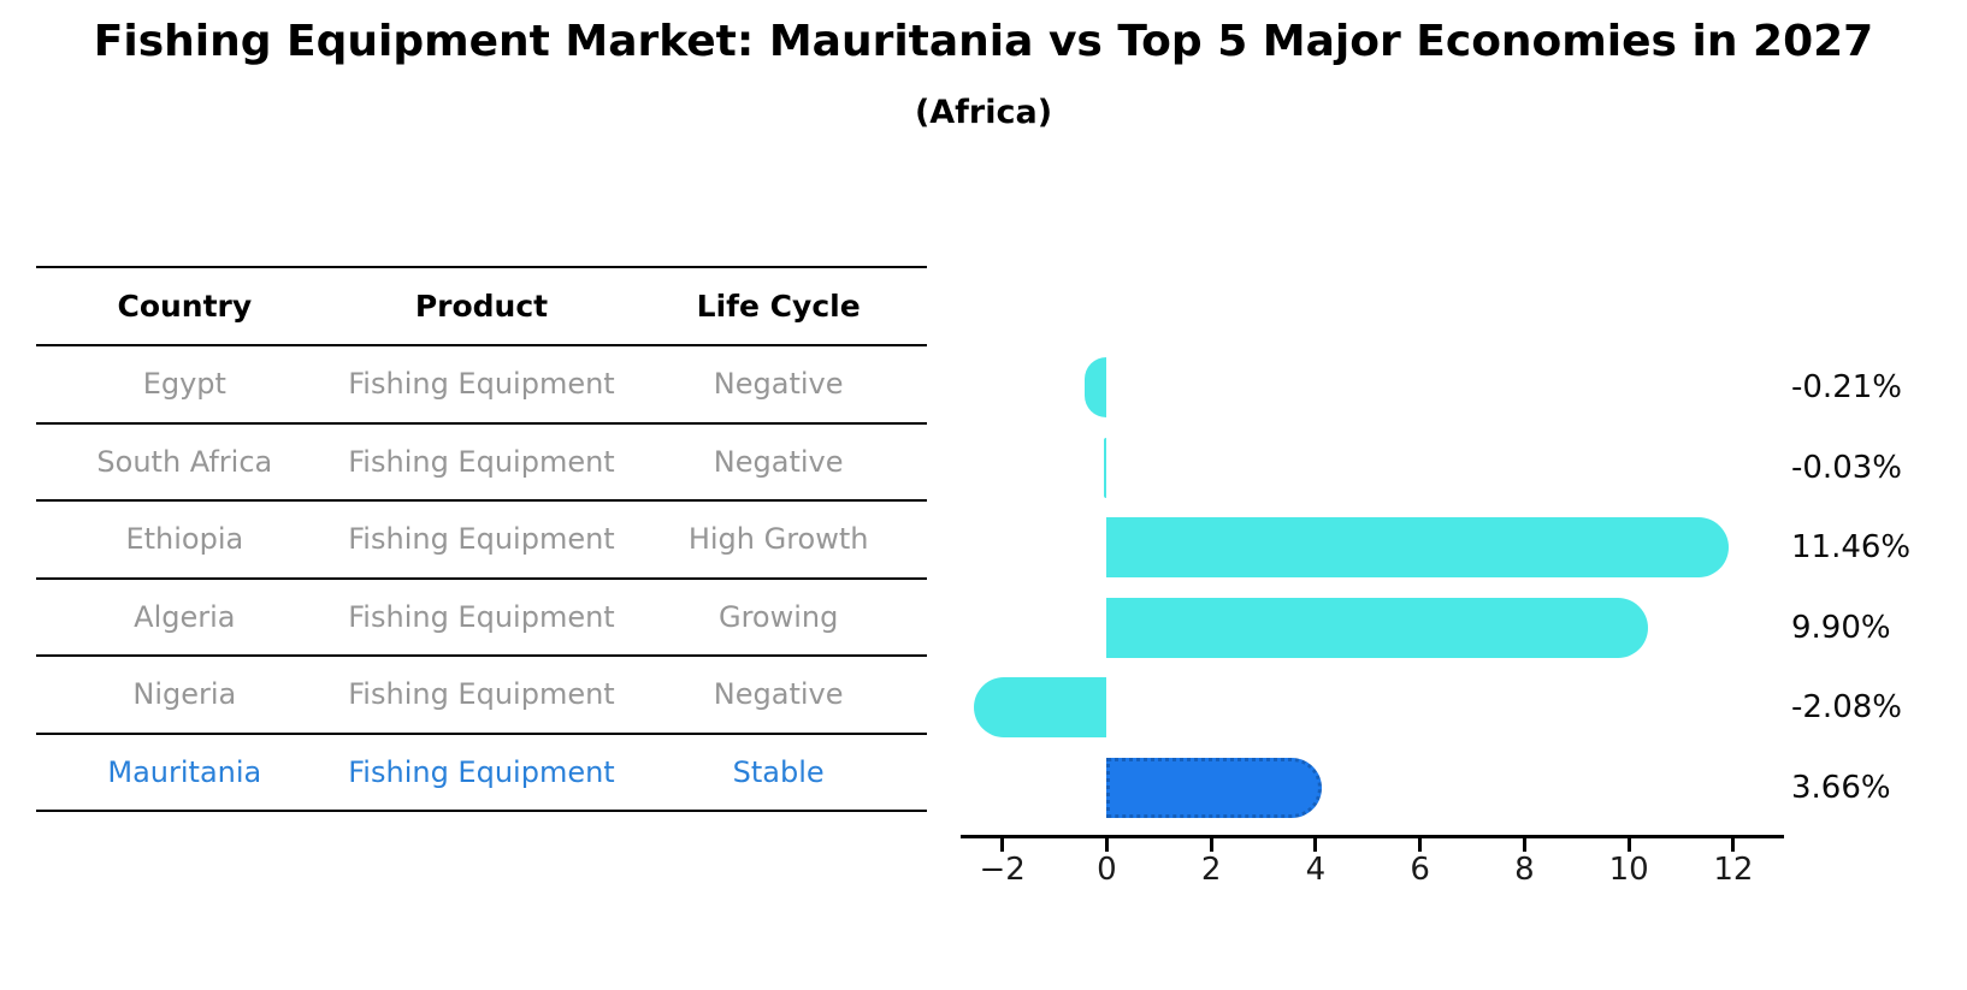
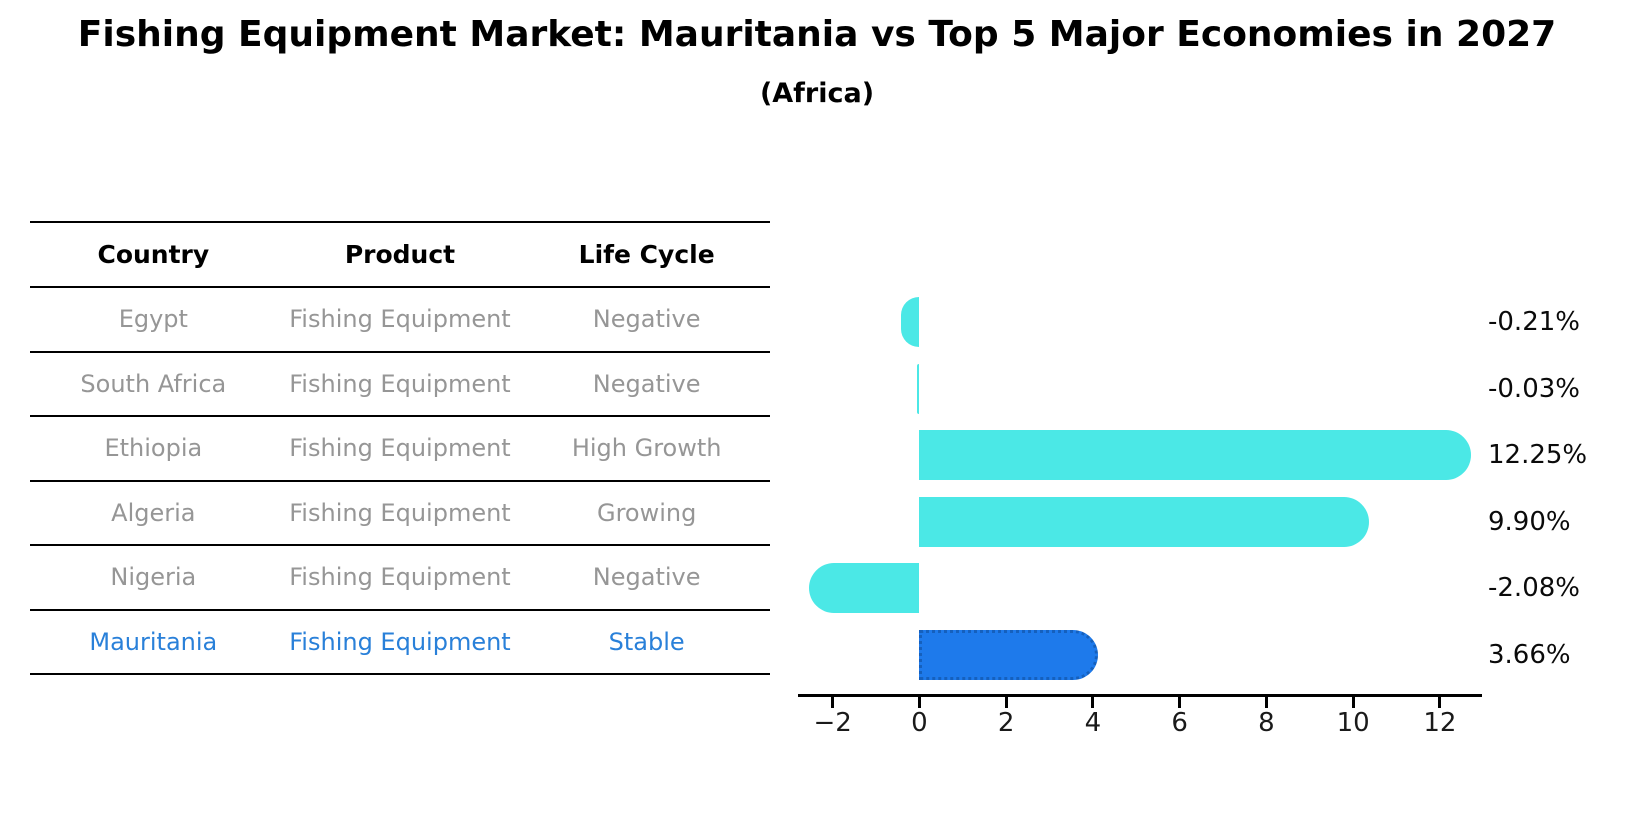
Ethiopia: 11.46% -> 12.25%
